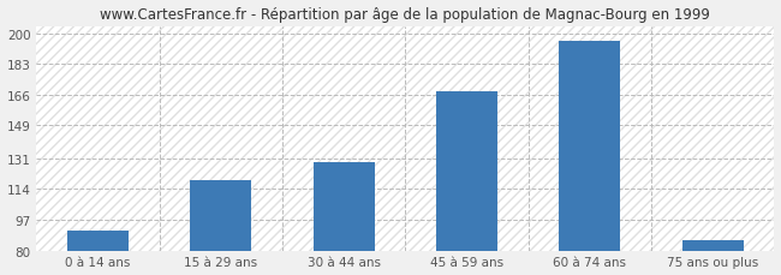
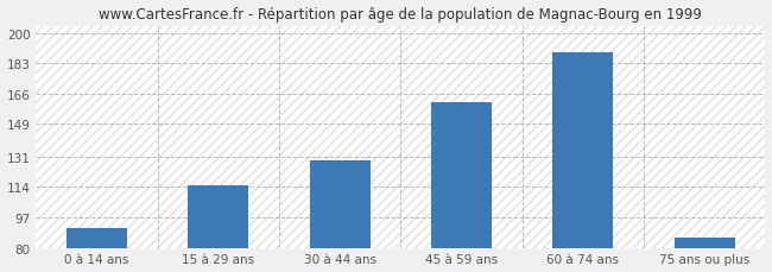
15 à 29 ans: 119 -> 115
45 à 59 ans: 168 -> 161
60 à 74 ans: 196 -> 189
